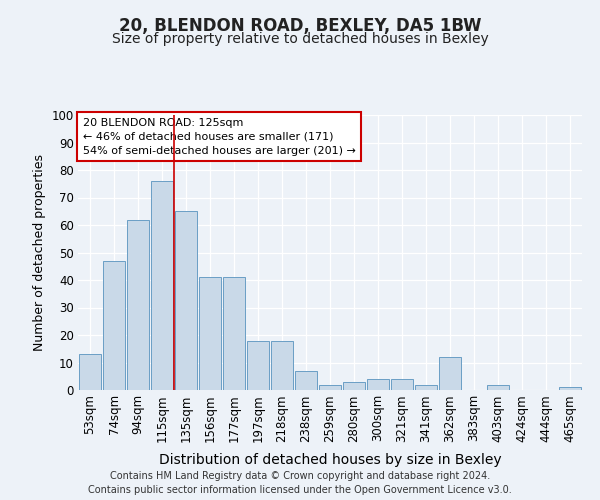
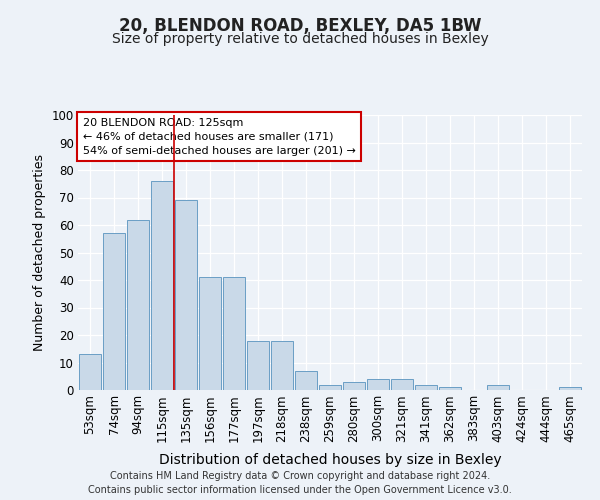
74sqm: 47 -> 57
135sqm: 65 -> 69
362sqm: 12 -> 1
